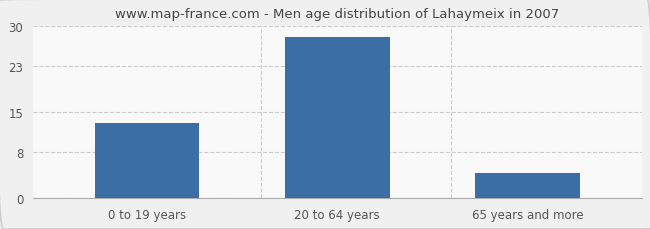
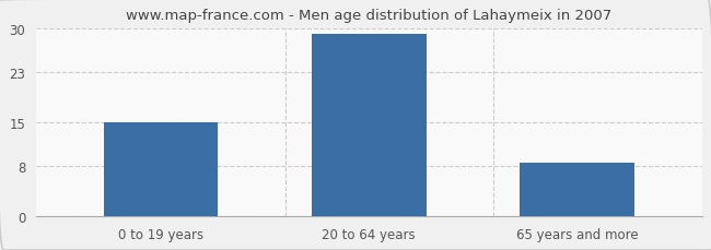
0 to 19 years: 13.0 -> 15.0
20 to 64 years: 28.0 -> 29.0
65 years and more: 4.4 -> 8.5
